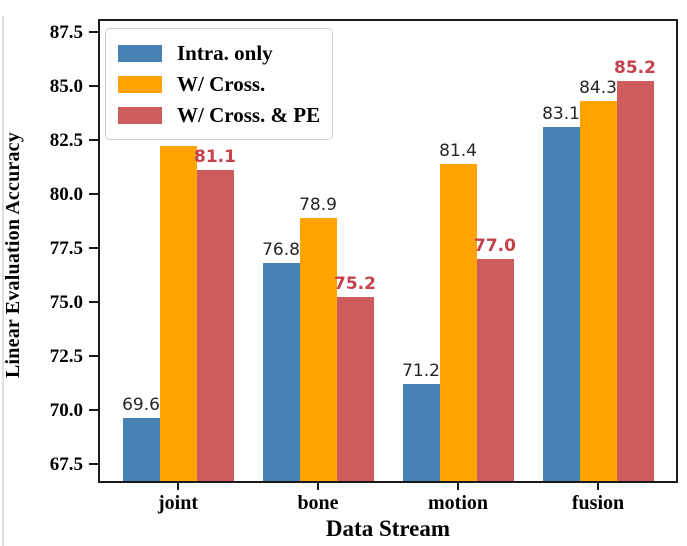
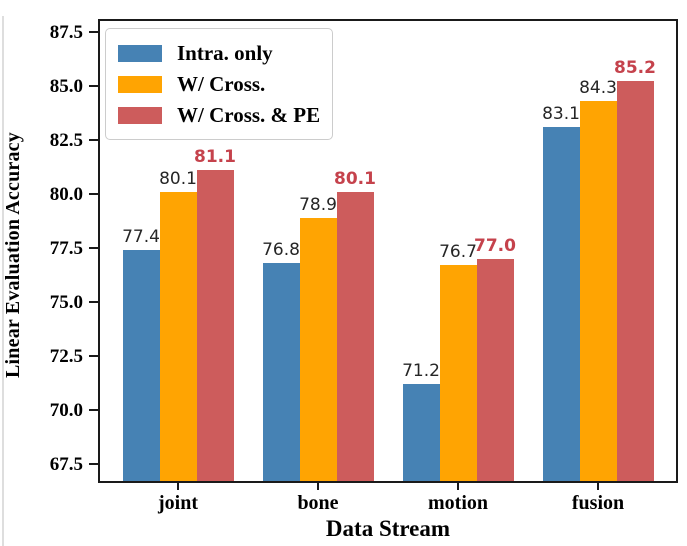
Intra. only/joint: 69.6 -> 77.4
W/ Cross./joint: 82.2 -> 80.1
W/ Cross. & PE/bone: 75.2 -> 80.1
W/ Cross./motion: 81.4 -> 76.7
